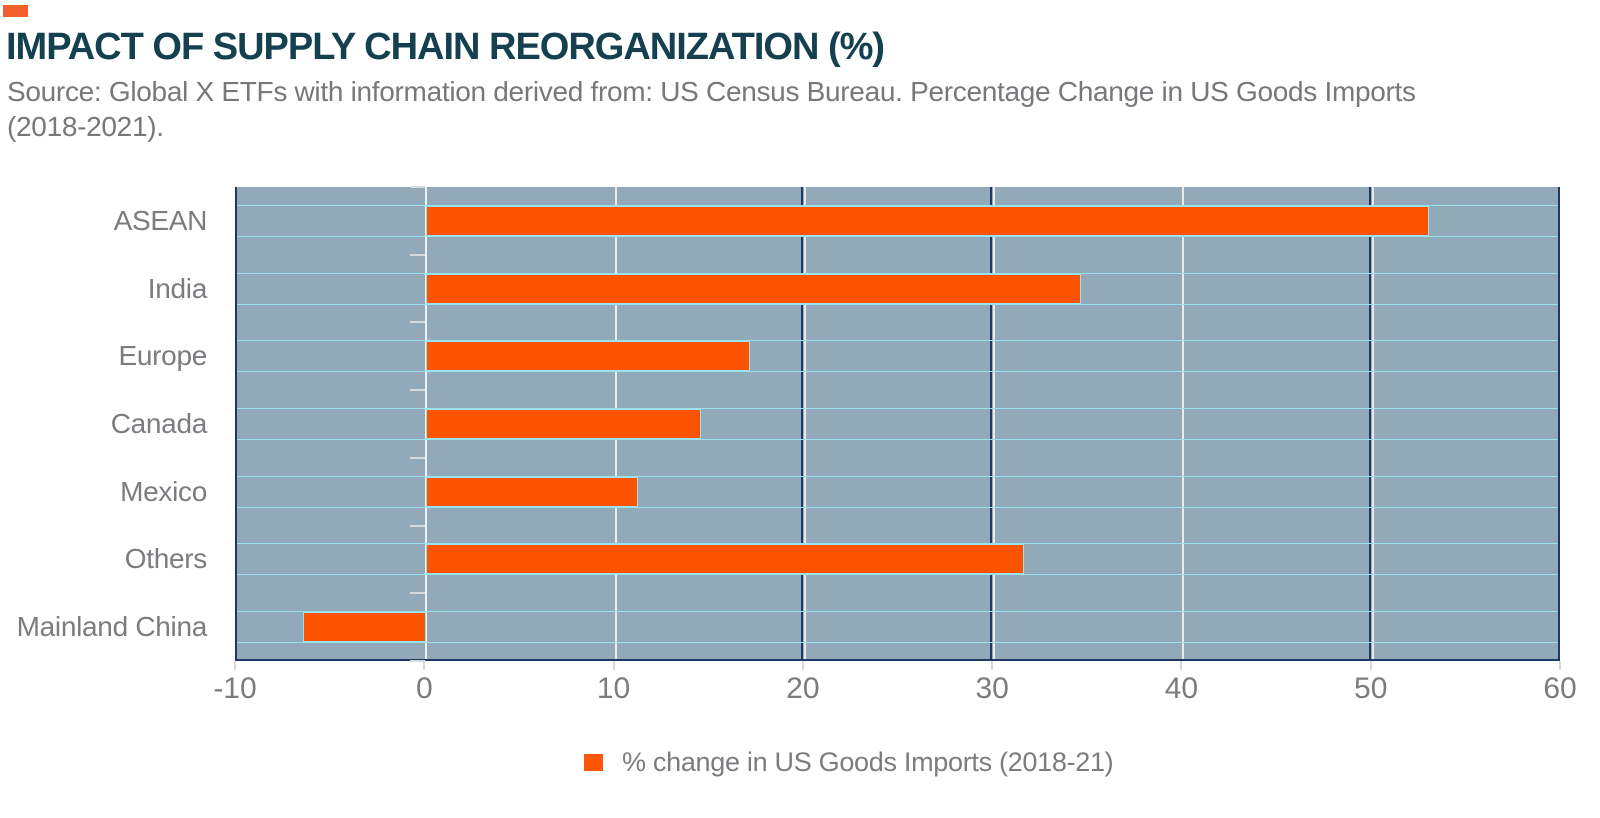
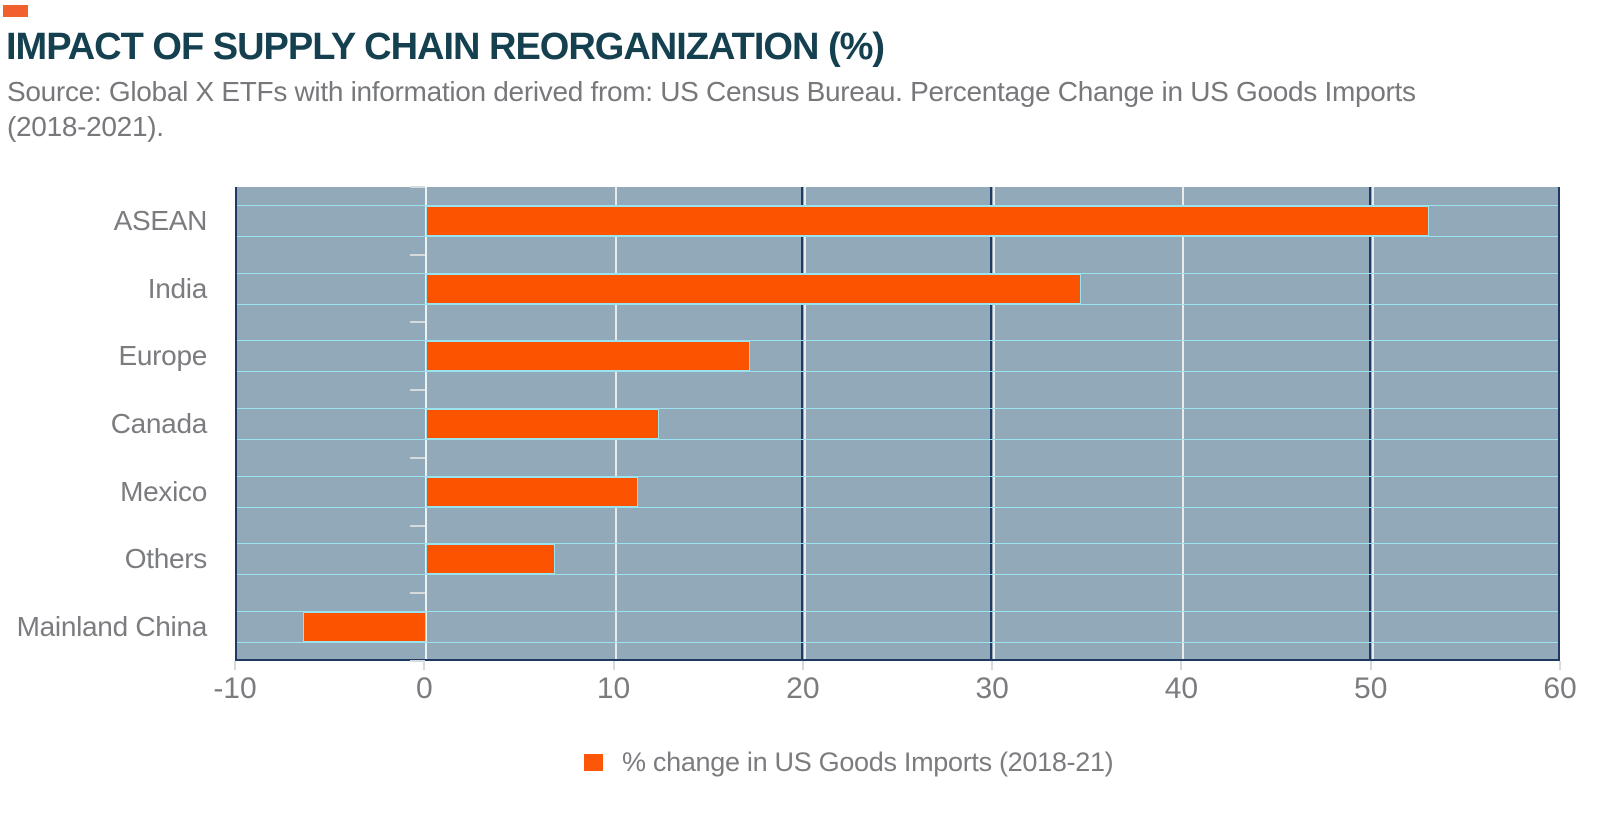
Canada: 14.5 -> 12.3
Others: 31.6 -> 6.8
